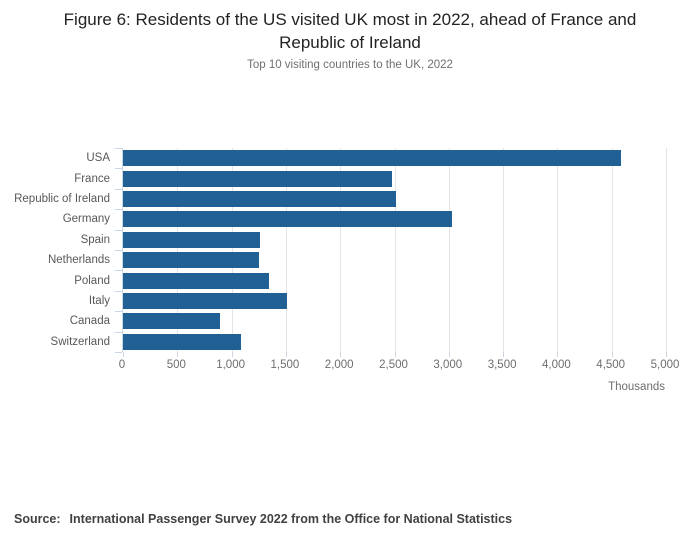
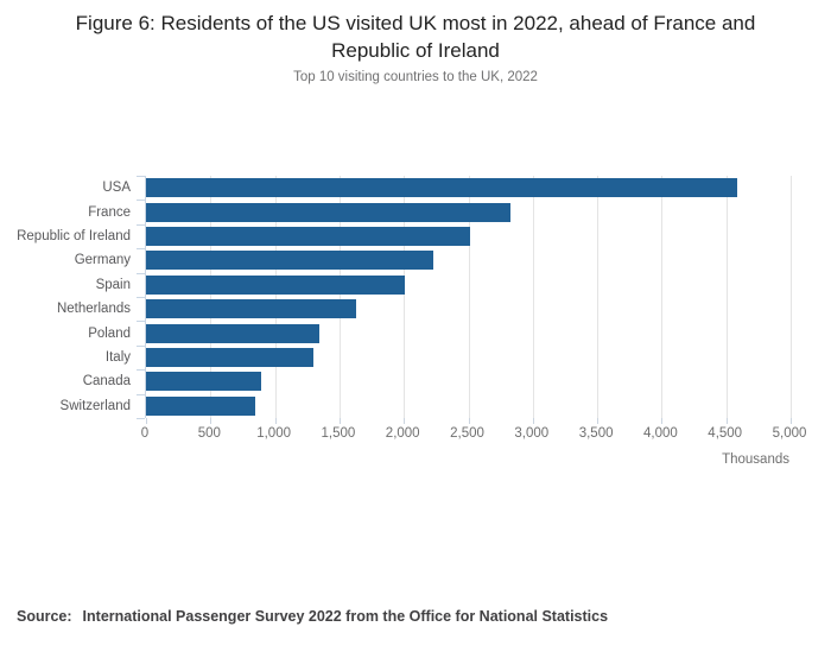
France: 2480 -> 2830
Germany: 3030 -> 2230
Spain: 1260 -> 2010
Netherlands: 1250 -> 1630
Italy: 1510 -> 1300
Switzerland: 1090 -> 850
